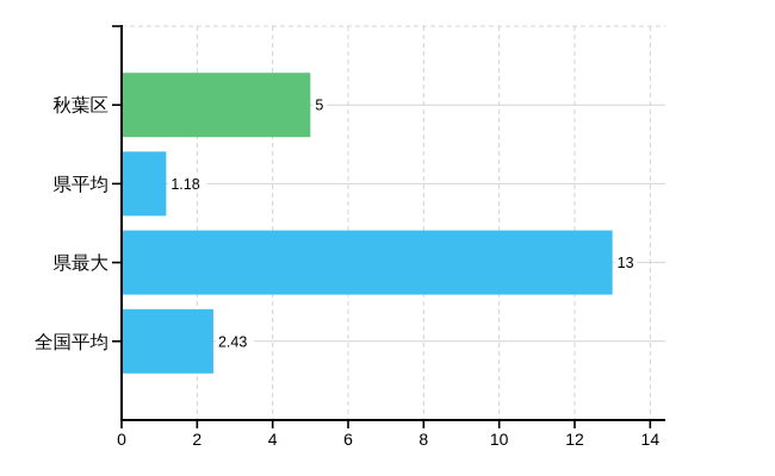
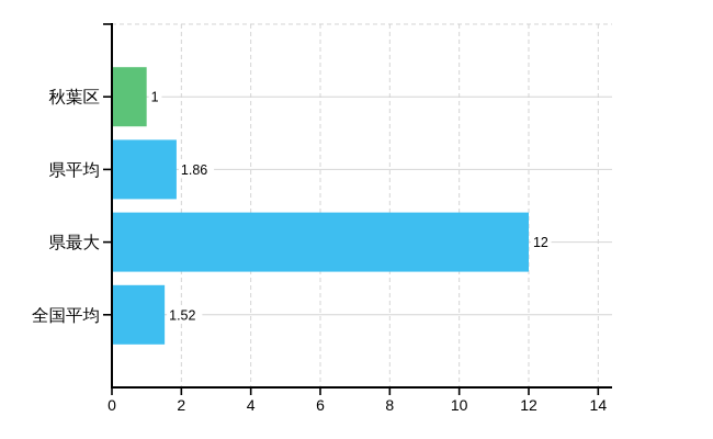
秋葉区: 5 -> 1
県平均: 1.18 -> 1.86
県最大: 13 -> 12
全国平均: 2.43 -> 1.52
